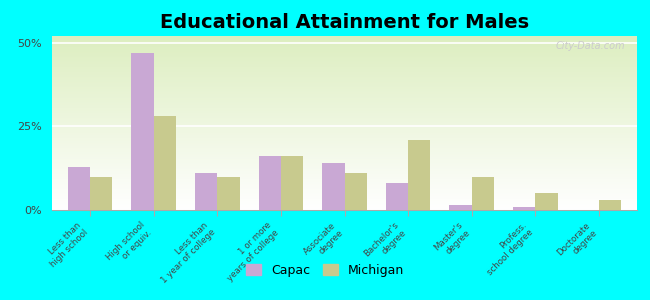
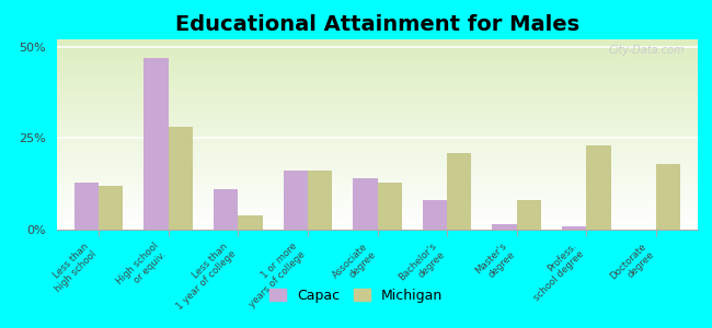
Michigan/Less than high school: 10% -> 12%
Michigan/Less than 1 year of college: 10% -> 4%
Michigan/Associate degree: 11% -> 13%
Michigan/Master's degree: 10% -> 8%
Michigan/Profess. school degree: 5% -> 23%
Michigan/Doctorate degree: 3% -> 18%
